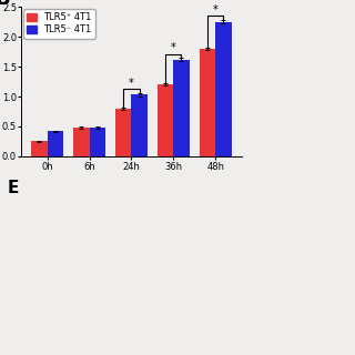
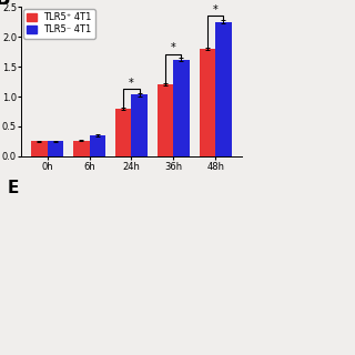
TLR5⁻ 4T1/0h: 0.42 -> 0.26
TLR5⁺ 4T1/6h: 0.48 -> 0.27
TLR5⁻ 4T1/6h: 0.48 -> 0.35
